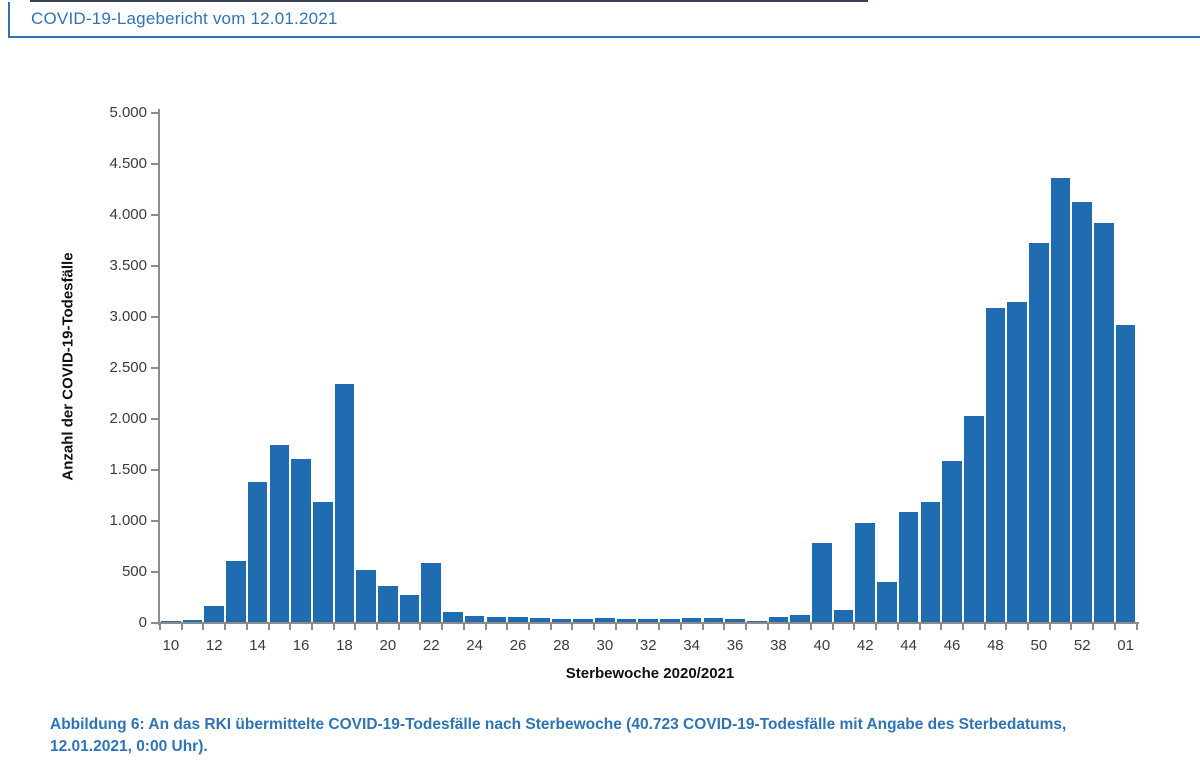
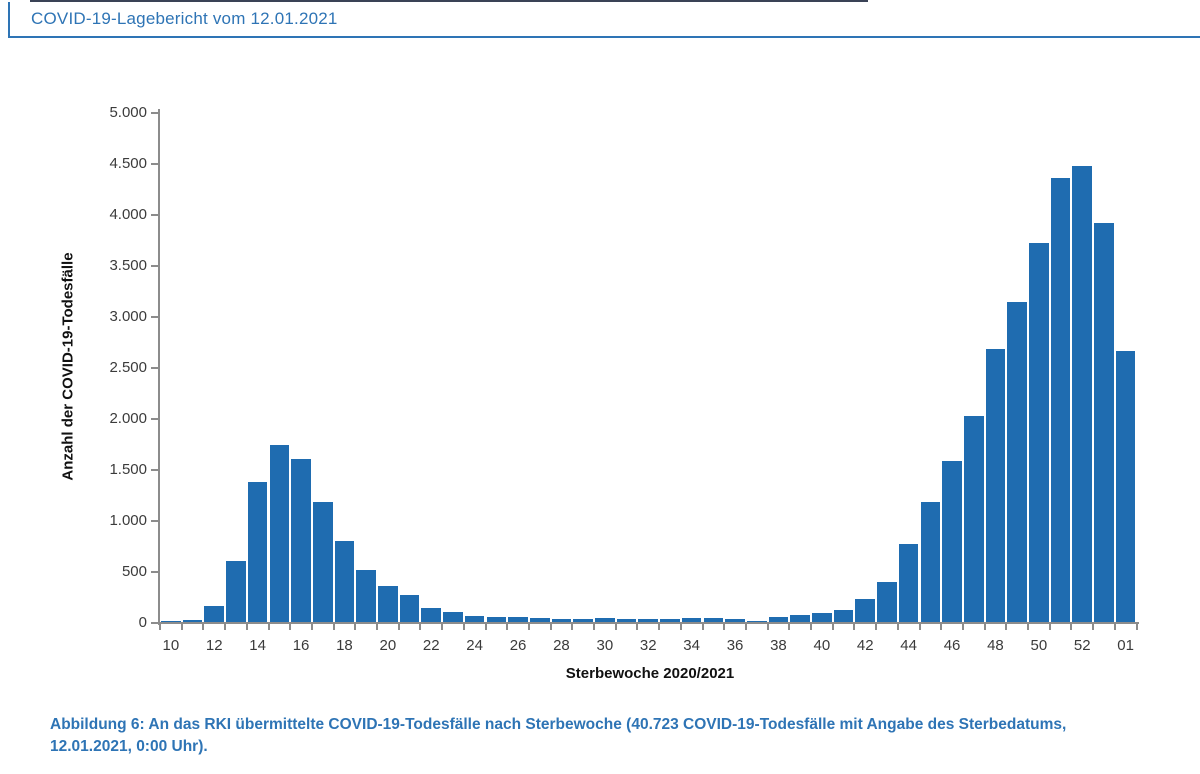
18: 2330 -> 790
22: 580 -> 140
40: 770 -> 90
42: 970 -> 230
44: 1080 -> 760
48: 3080 -> 2680
52: 4120 -> 4470
01: 2910 -> 2660
